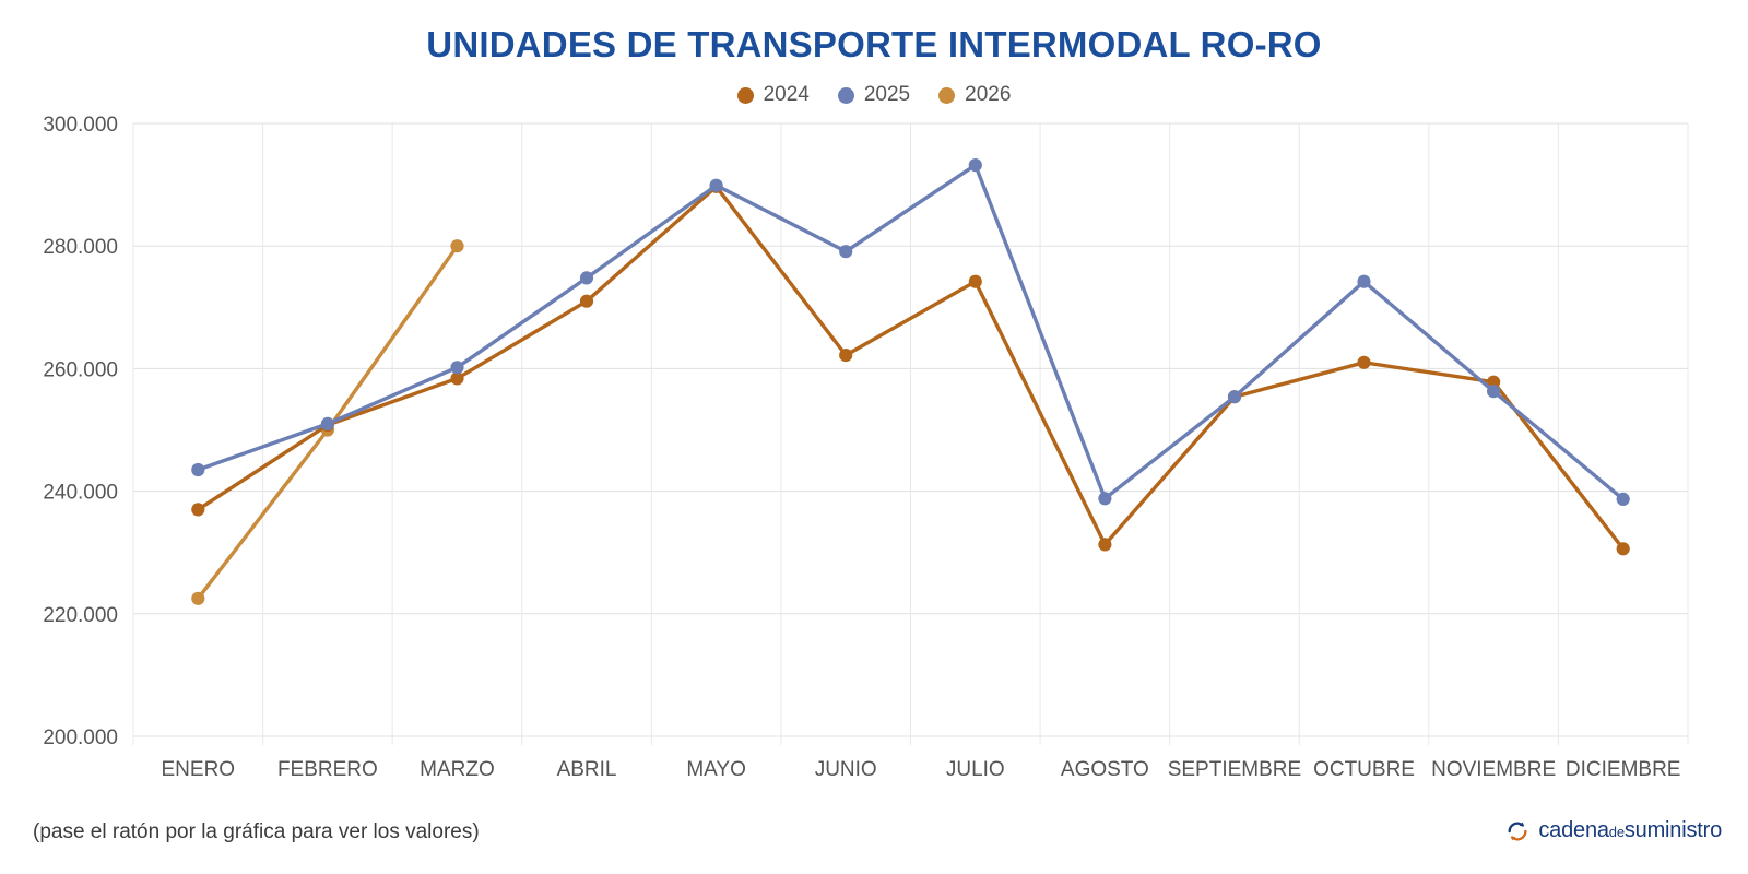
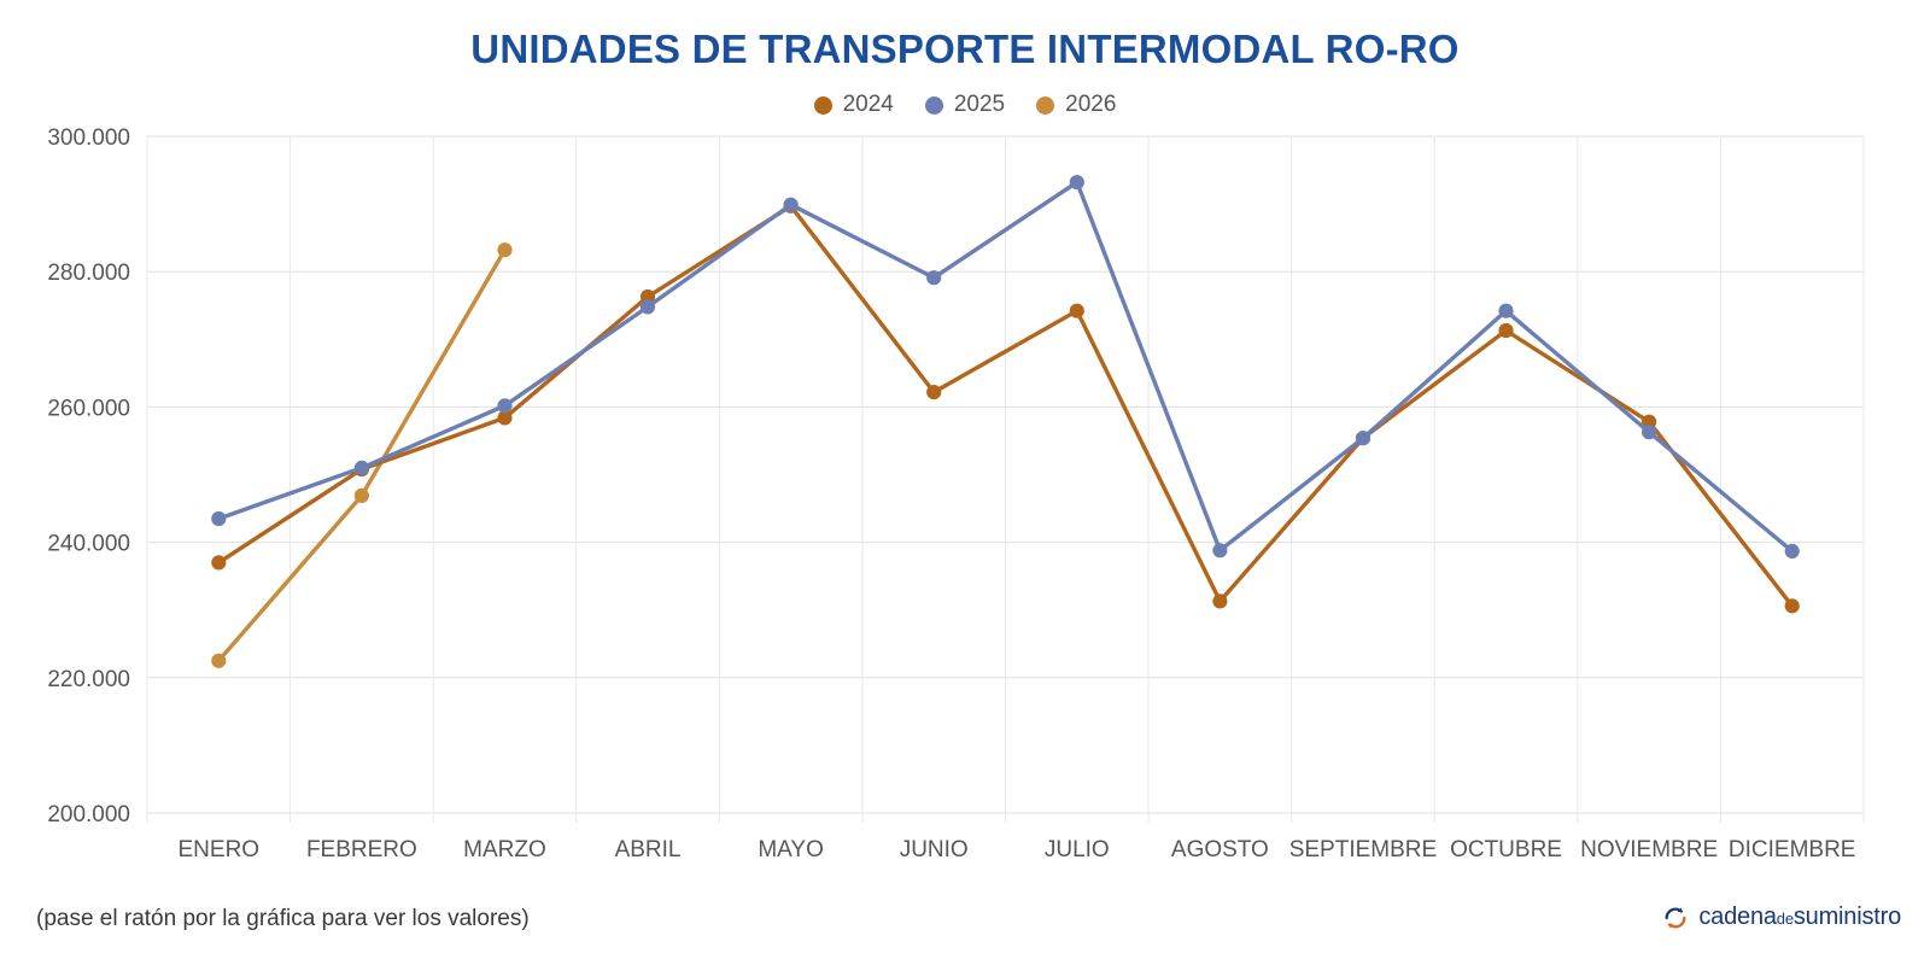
2026/FEBRERO: 250000 -> 247000
2026/MARZO: 280000 -> 283000
2024/ABRIL: 271000 -> 276000
2024/OCTUBRE: 261000 -> 271000
